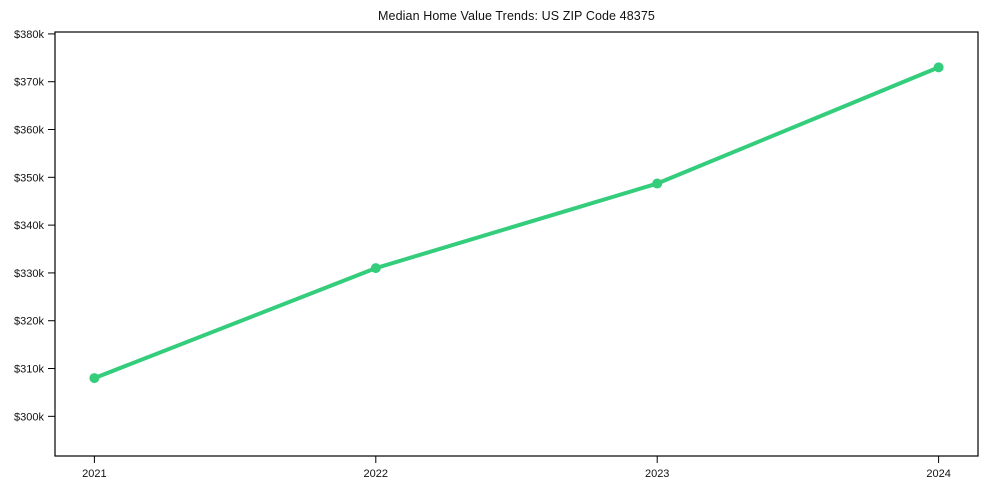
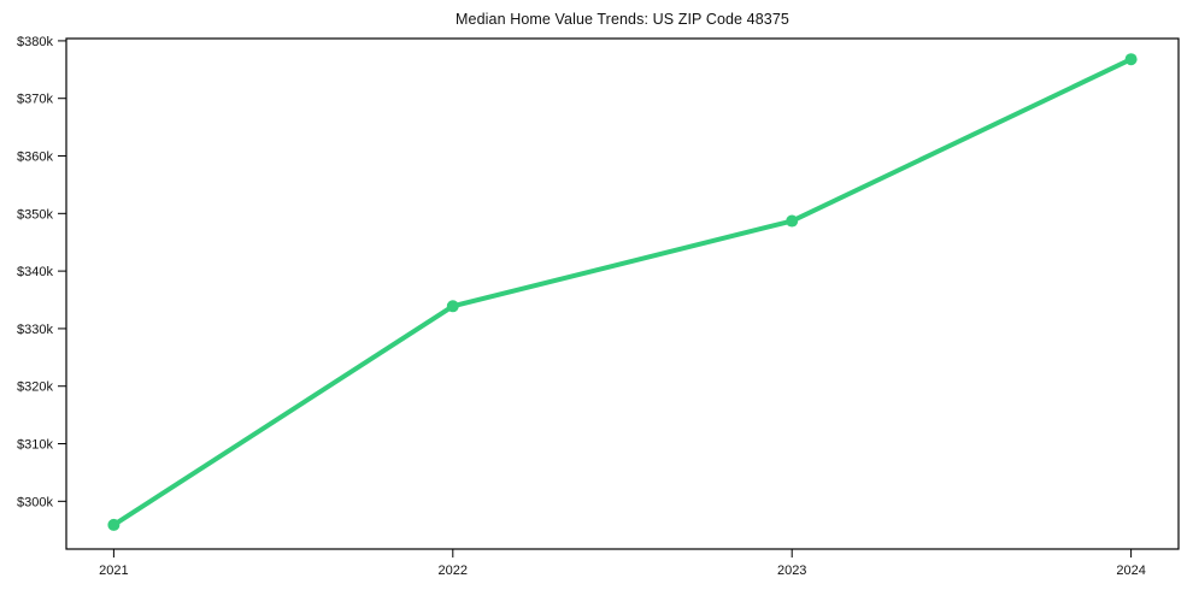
2021: $308k -> $296k
2022: $331k -> $334k
2024: $373k -> $377k
